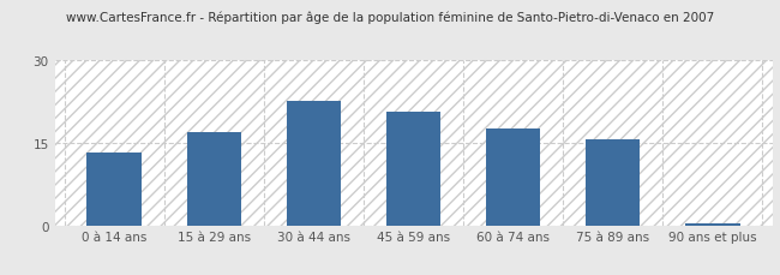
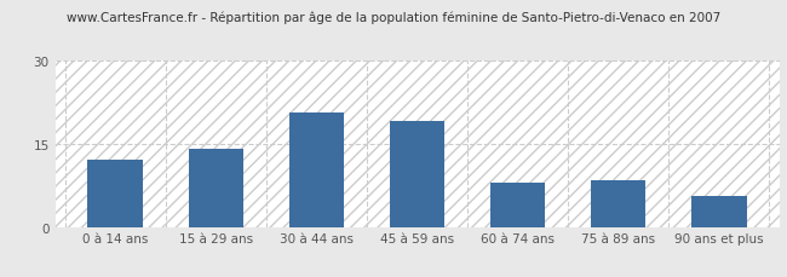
0 à 14 ans: 13.2 -> 12.0
15 à 29 ans: 16.8 -> 14.0
30 à 44 ans: 22.5 -> 20.5
45 à 59 ans: 20.5 -> 19.0
60 à 74 ans: 17.5 -> 8.0
75 à 89 ans: 15.5 -> 8.5
90 ans et plus: 0.3 -> 5.5
